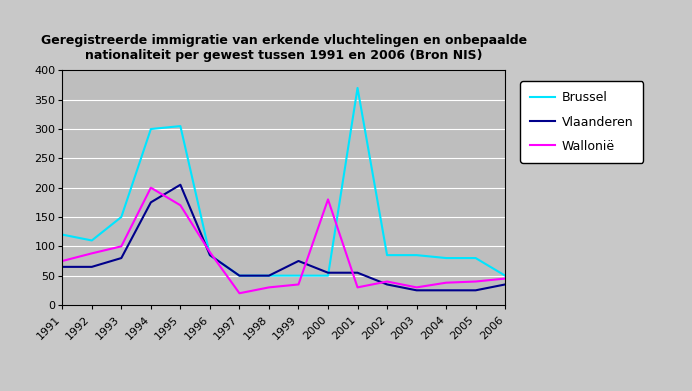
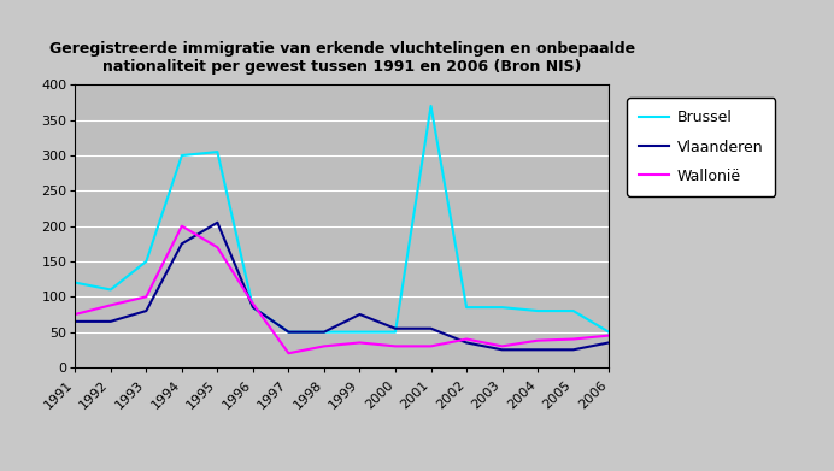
Wallonië/2000: 180 -> 30
